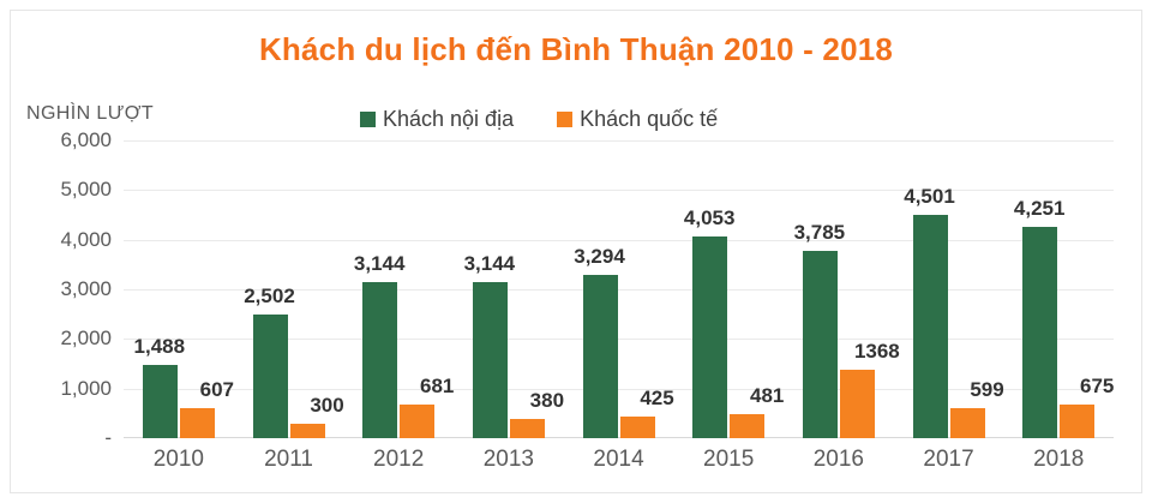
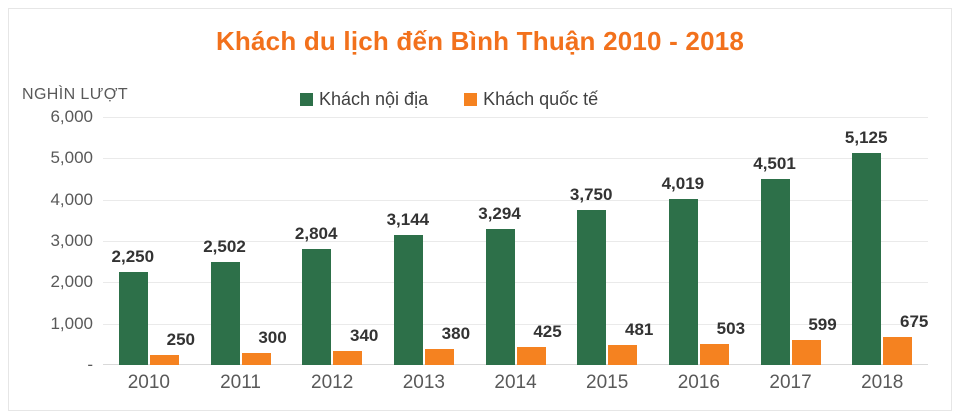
Khách nội địa/2010: 1,488 -> 2,250
Khách quốc tế/2010: 607 -> 250
Khách nội địa/2012: 3,144 -> 2,804
Khách quốc tế/2012: 681 -> 340
Khách nội địa/2015: 4,053 -> 3,750
Khách nội địa/2016: 3,785 -> 4,019
Khách quốc tế/2016: 1368 -> 503
Khách nội địa/2018: 4,251 -> 5,125
